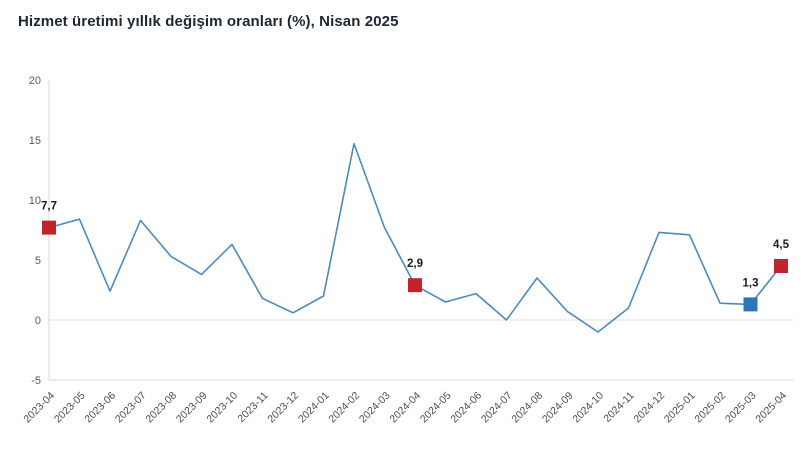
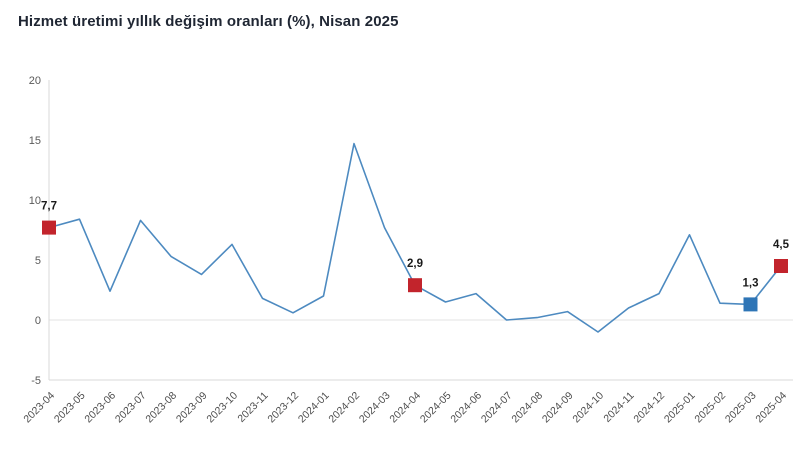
2024-08: 3.5 -> 0.2
2024-12: 7.3 -> 2.2
